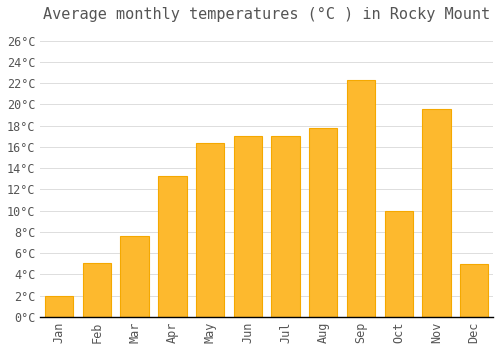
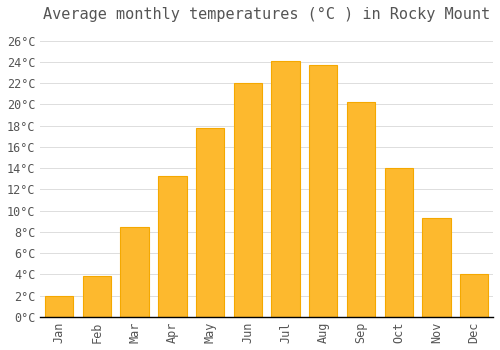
Feb: 5.1°C -> 3.8°C
Mar: 7.6°C -> 8.5°C
May: 16.4°C -> 17.8°C
Jun: 17.0°C -> 22.0°C
Jul: 17.0°C -> 24.1°C
Aug: 17.8°C -> 23.7°C
Sep: 22.3°C -> 20.2°C
Oct: 10.0°C -> 14.0°C
Nov: 19.6°C -> 9.3°C
Dec: 5.0°C -> 4.0°C
